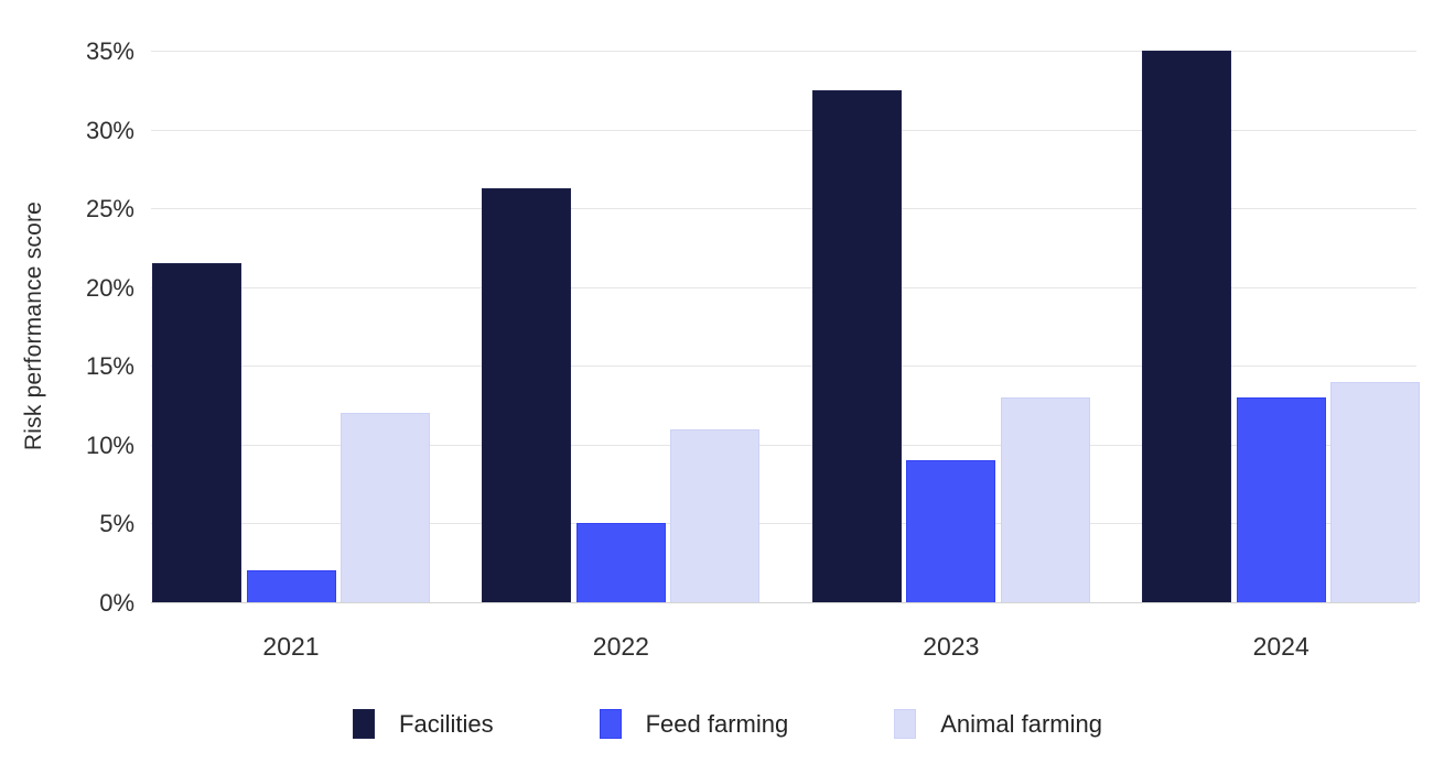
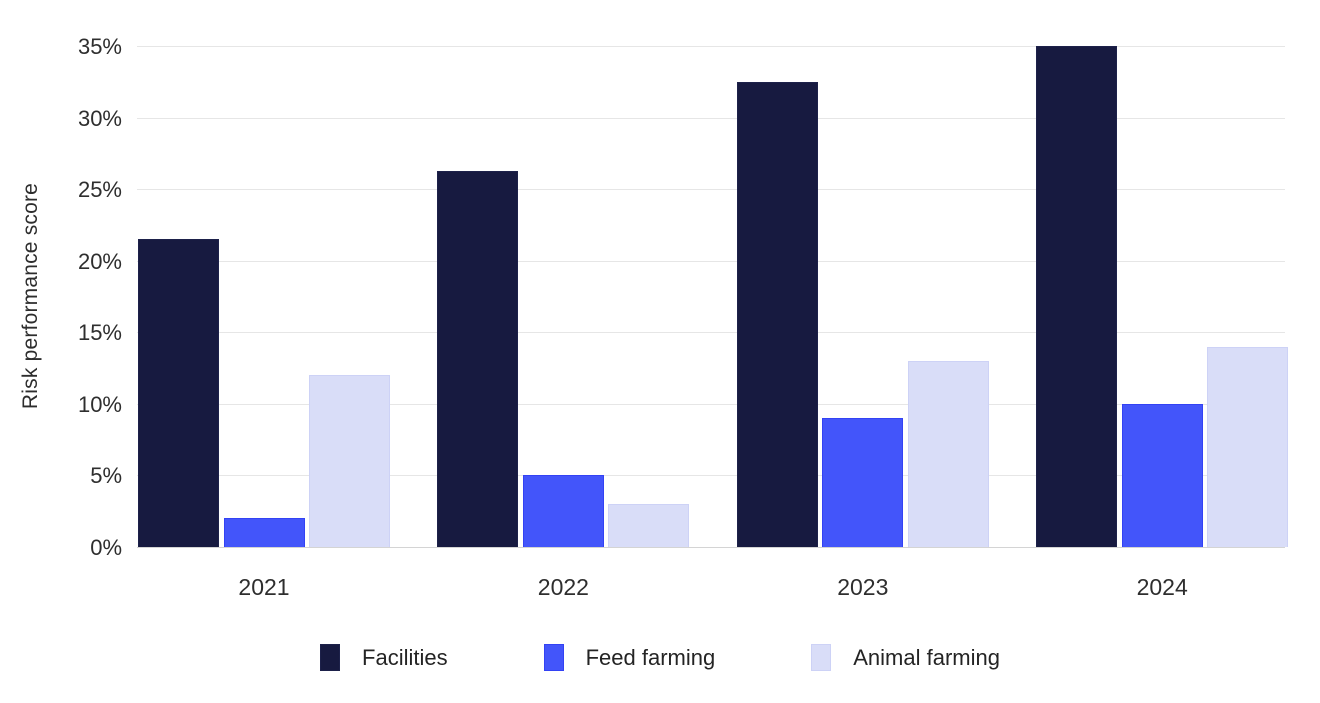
Animal farming/2022: 11% -> 3%
Feed farming/2024: 13% -> 10%
